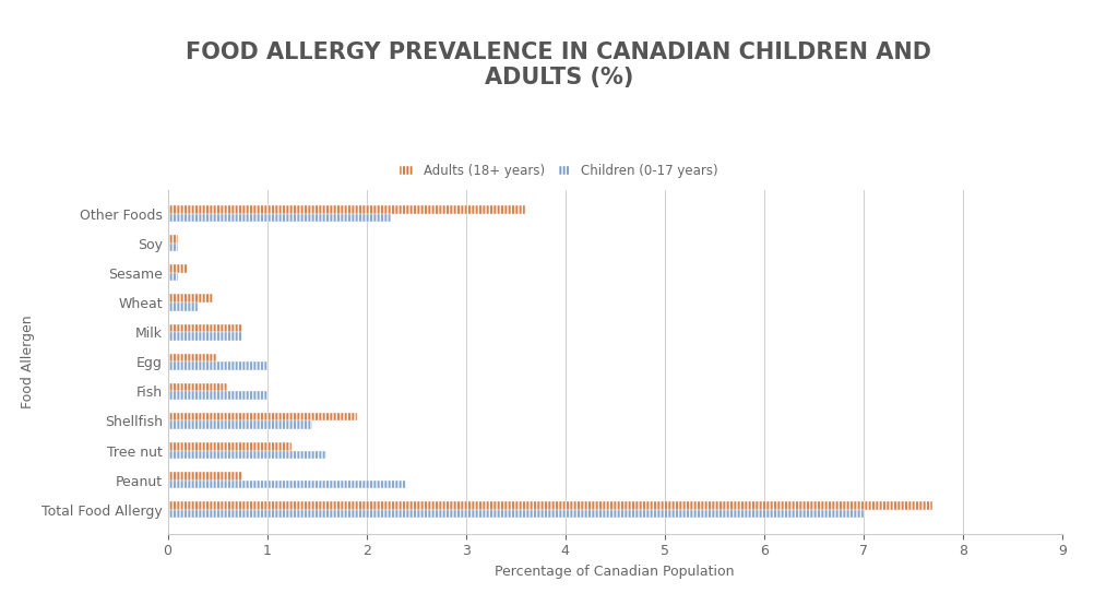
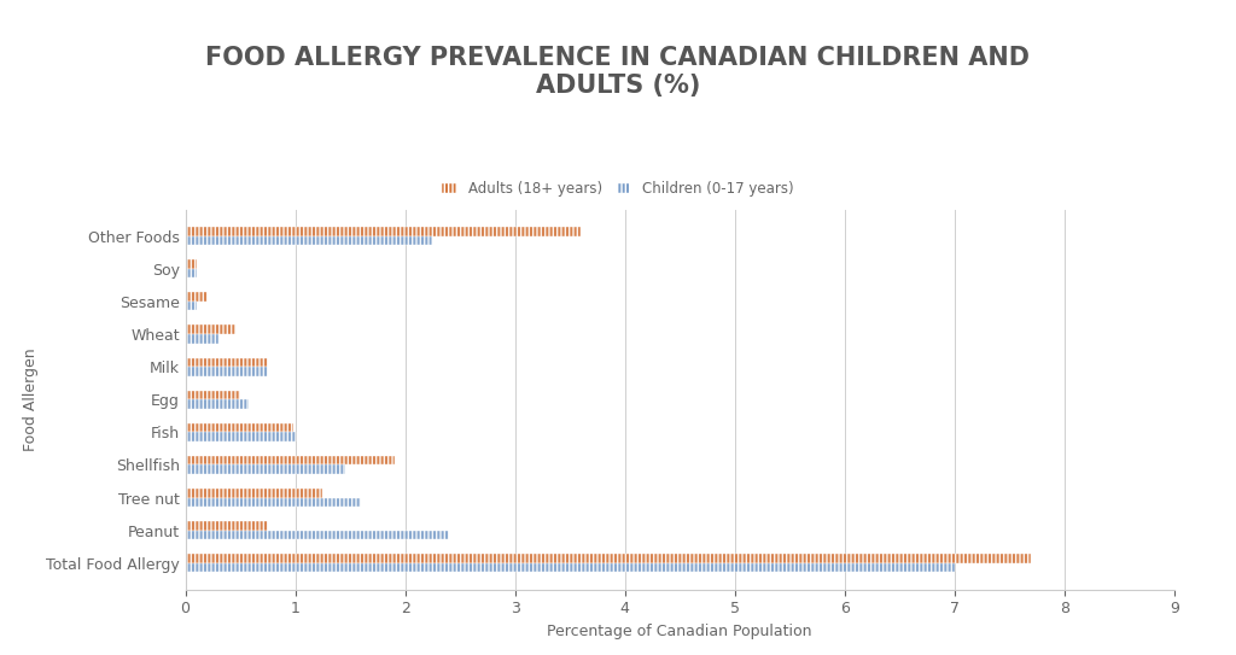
Children (0-17 years)/Egg: 1.00 -> 0.58
Adults (18+ years)/Fish: 0.60 -> 0.98
